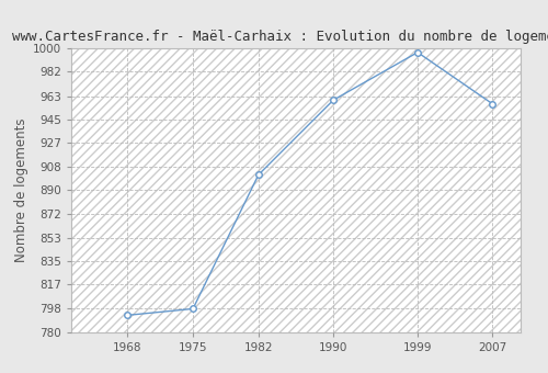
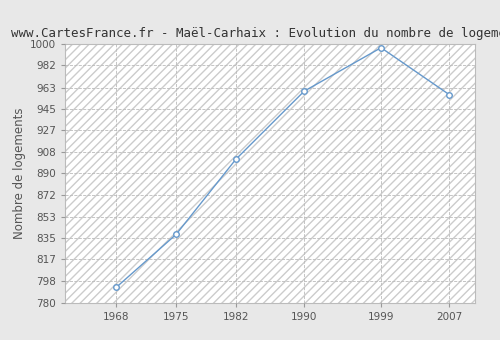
1975: 798 -> 838
